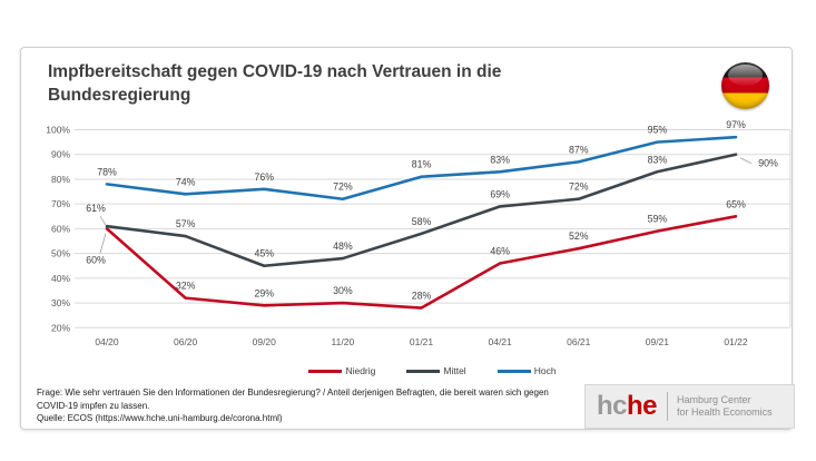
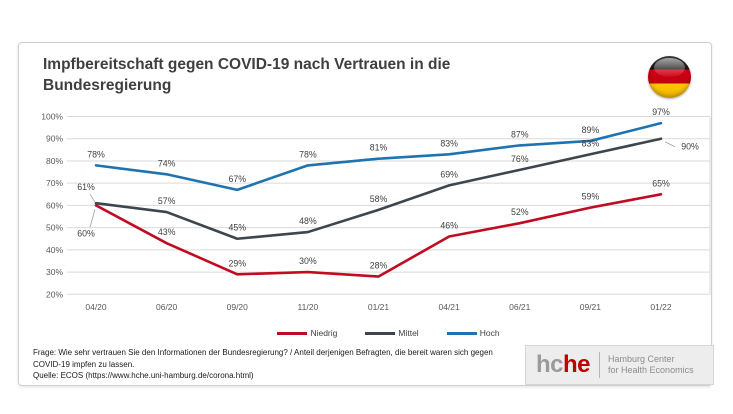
Niedrig/06/20: 32% -> 43%
Hoch/09/20: 76% -> 67%
Hoch/11/20: 72% -> 78%
Mittel/06/21: 72% -> 76%
Hoch/09/21: 95% -> 89%
